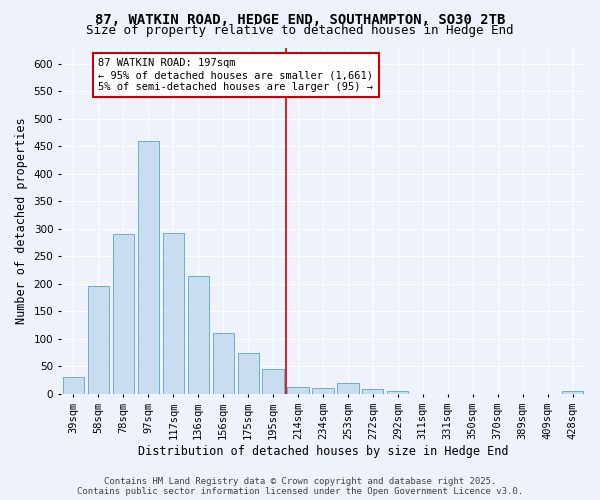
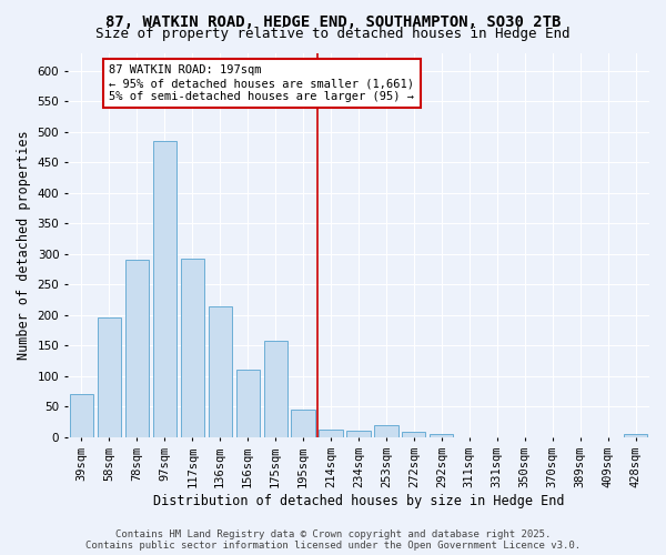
39sqm: 30 -> 70
97sqm: 460 -> 486
175sqm: 75 -> 158
